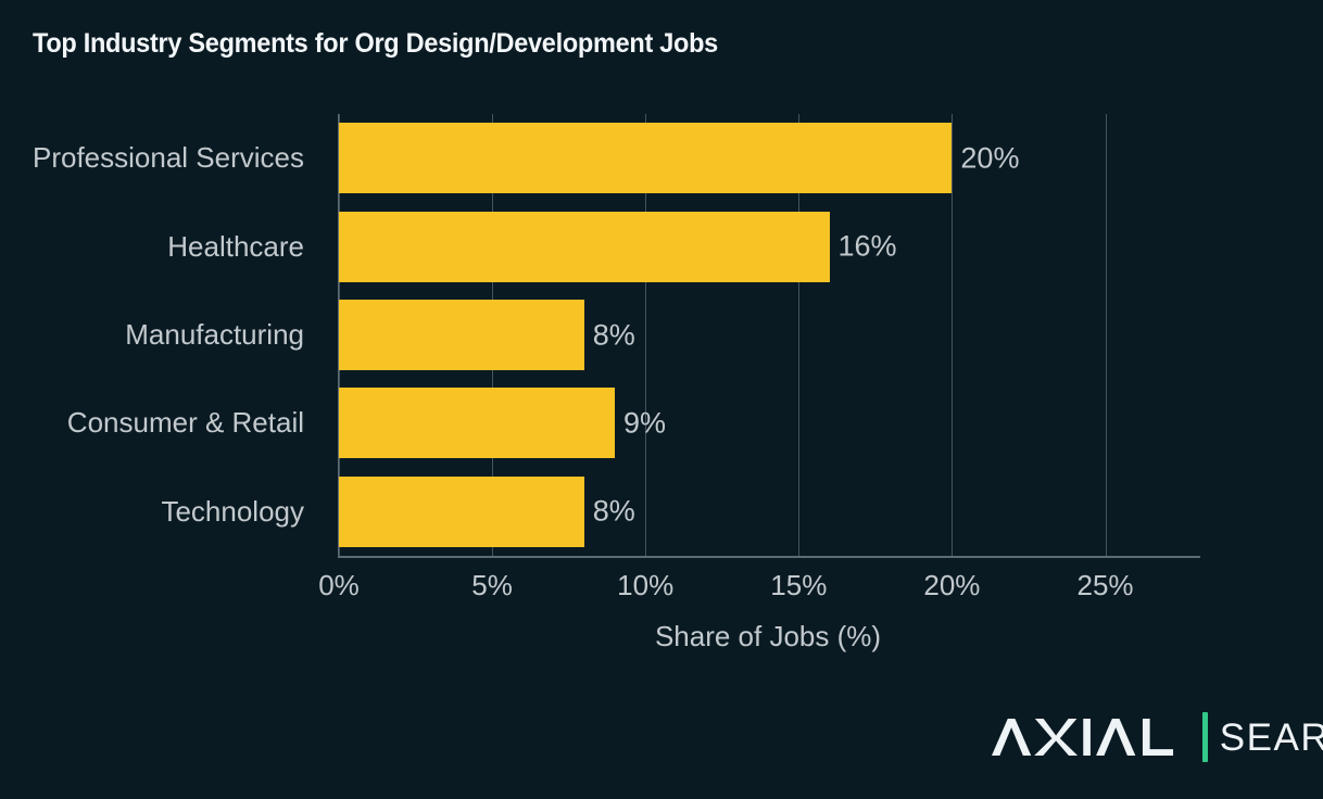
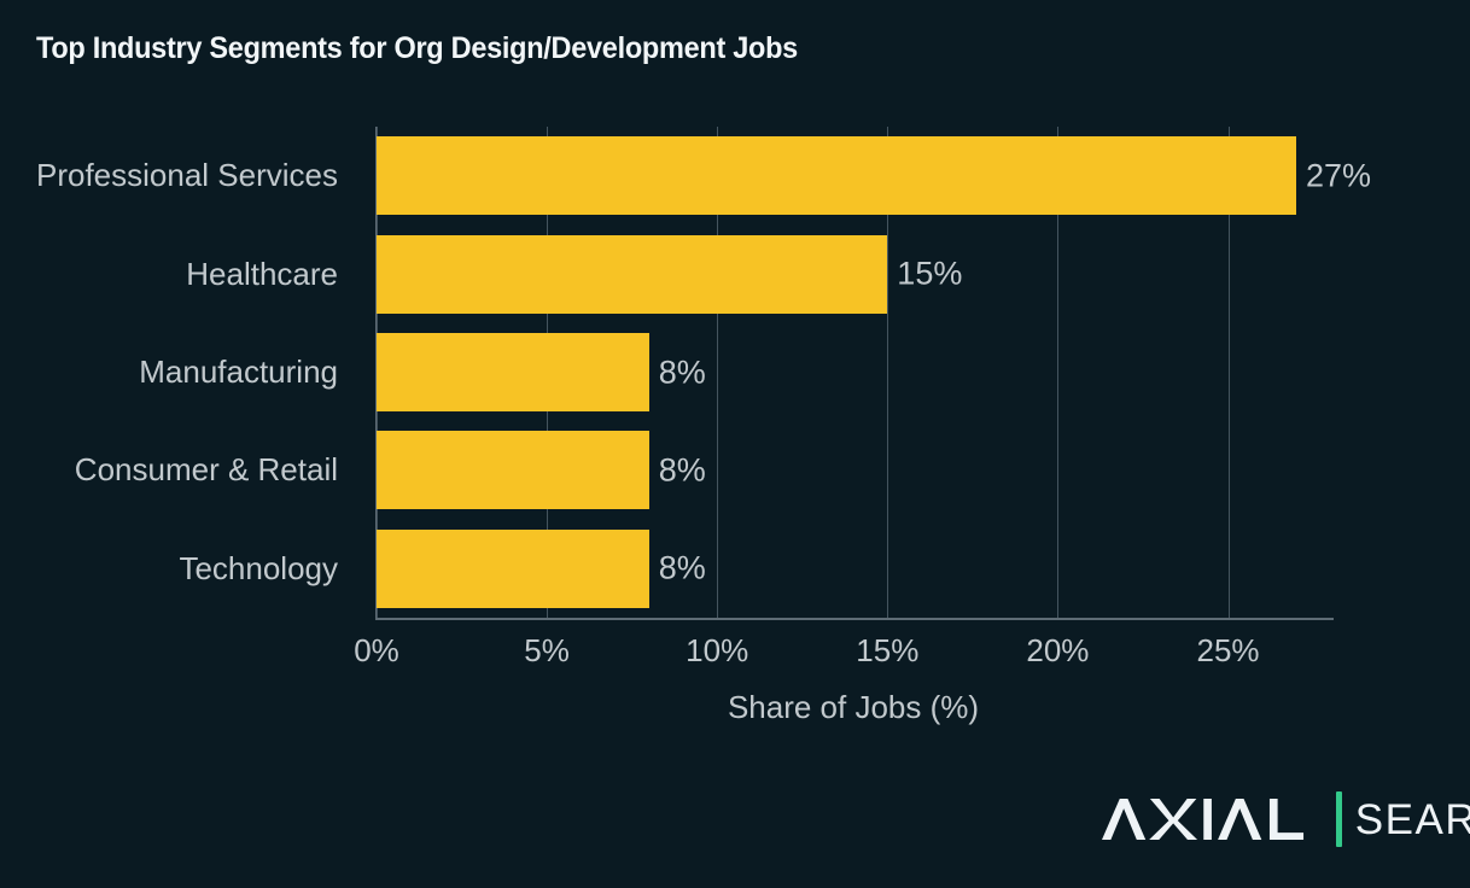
Professional Services: 20% -> 27%
Healthcare: 16% -> 15%
Consumer & Retail: 9% -> 8%
